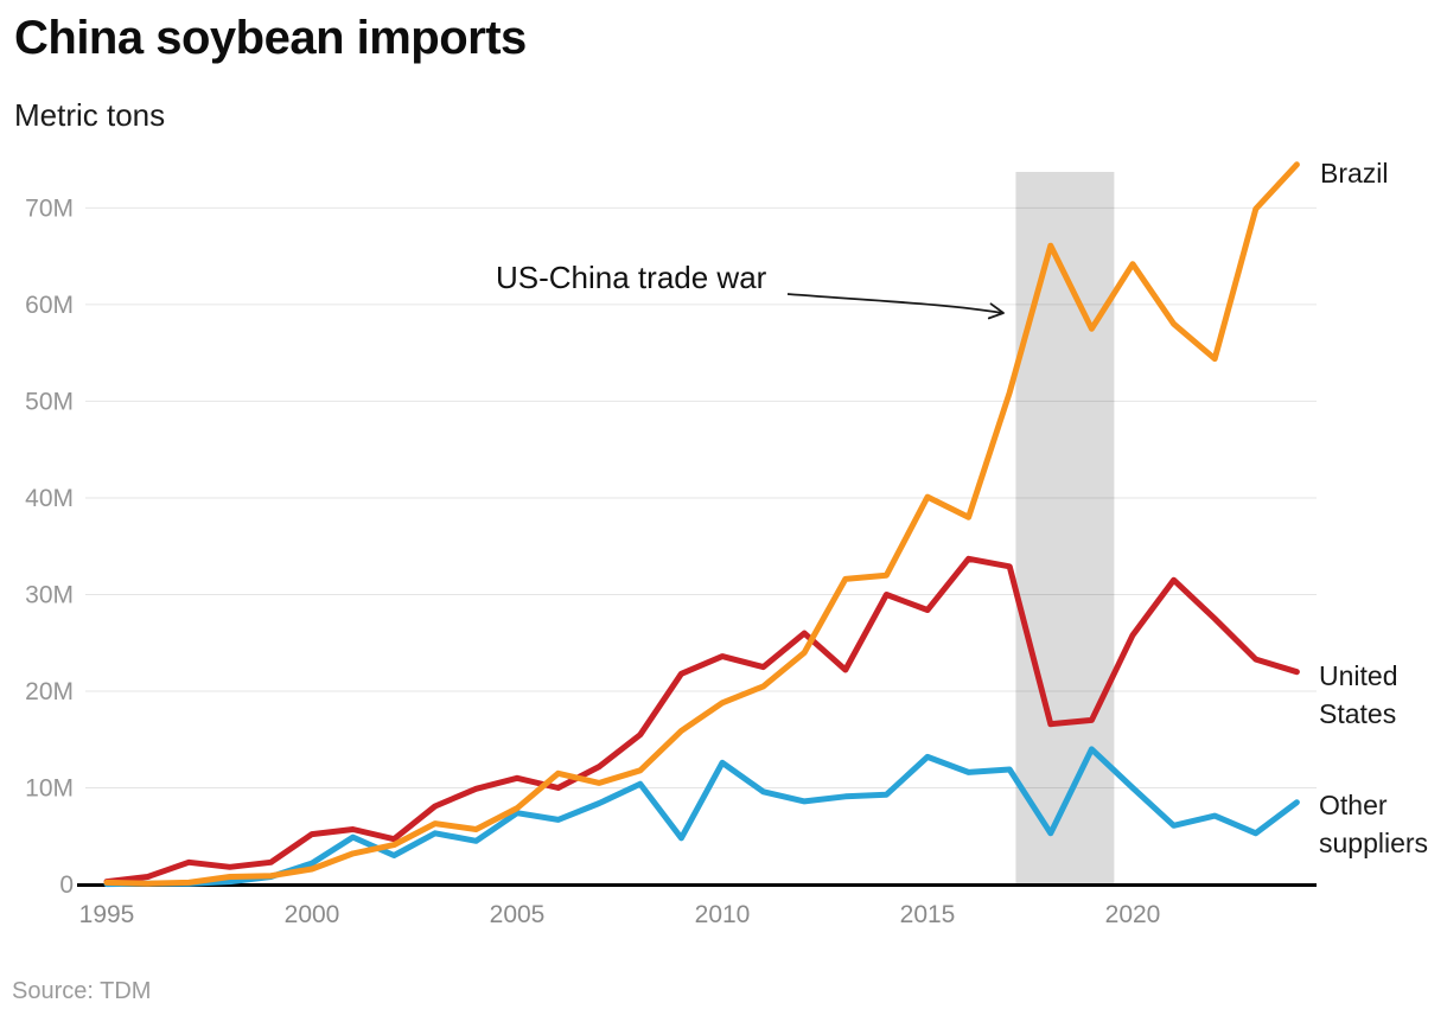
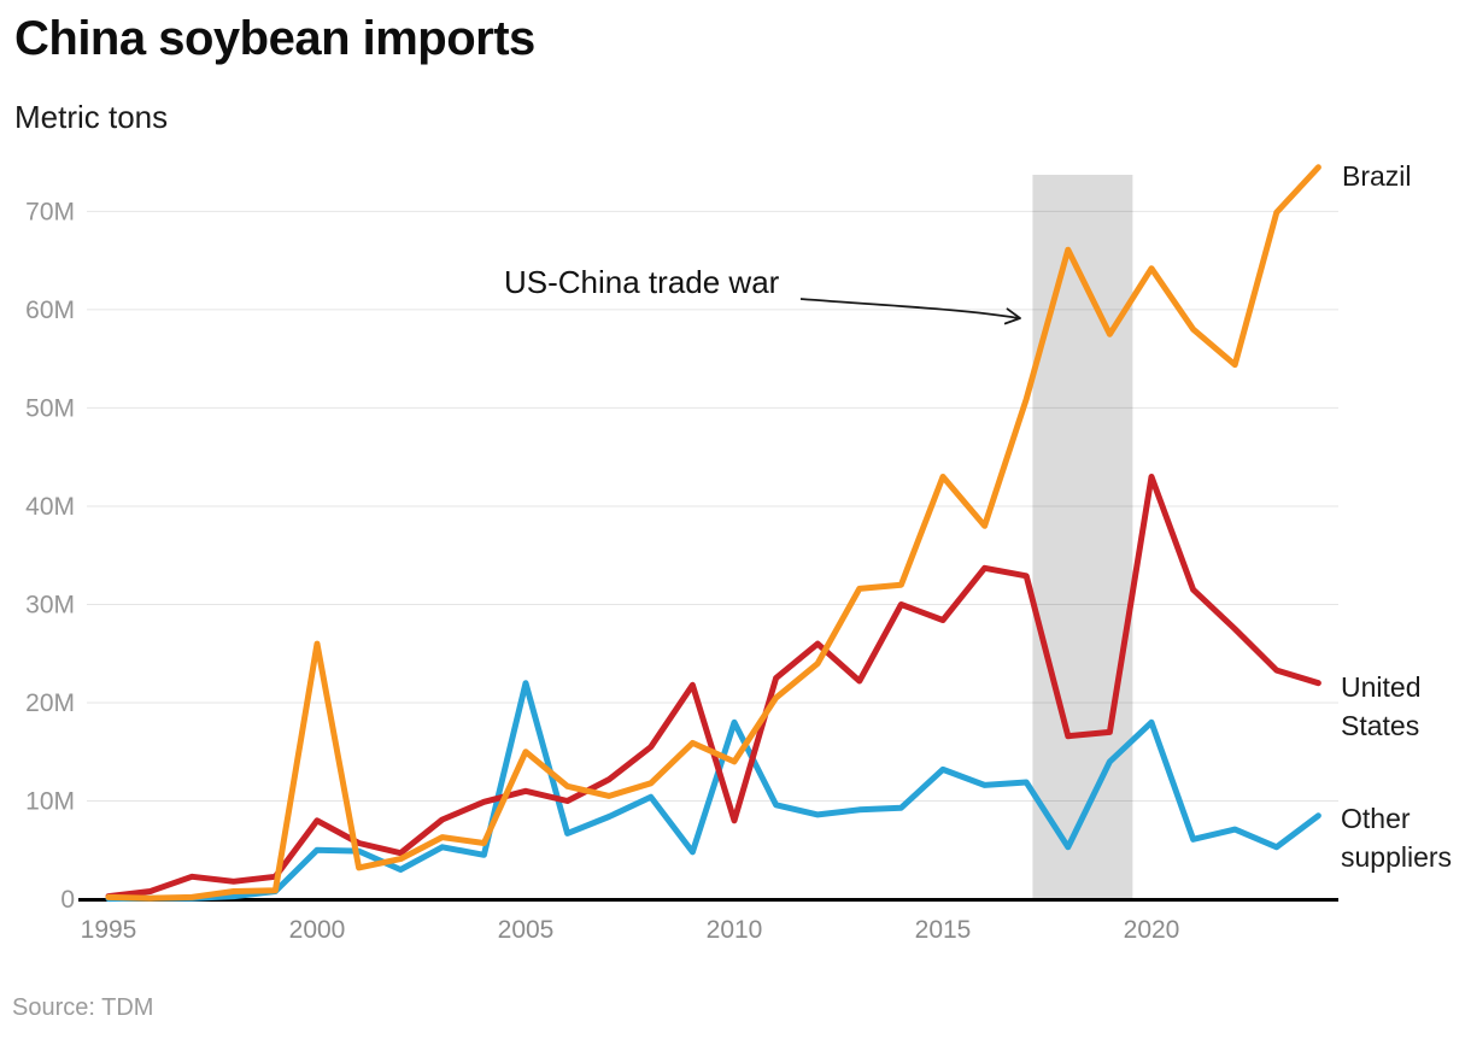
Brazil/2000: 2M -> 26M
United States/2000: 5M -> 8M
Other suppliers/2000: 2M -> 5M
Brazil/2005: 8M -> 15M
Other suppliers/2005: 7M -> 22M
Brazil/2010: 19M -> 14M
United States/2010: 24M -> 8M
Other suppliers/2010: 13M -> 18M
Brazil/2015: 40M -> 43M
United States/2020: 26M -> 43M
Other suppliers/2020: 10M -> 18M
